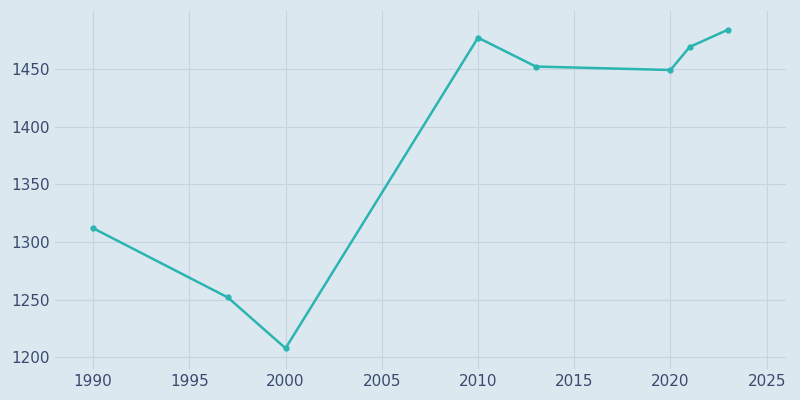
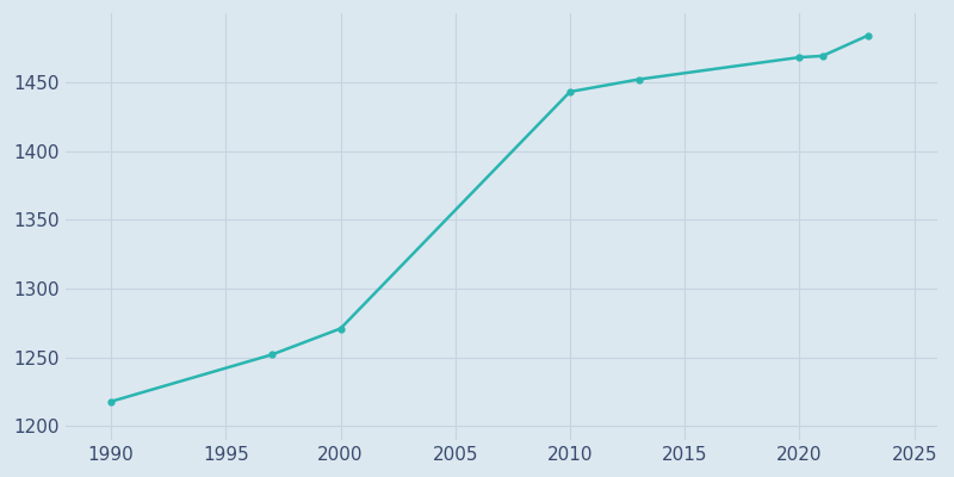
1990: 1312 -> 1218
2000: 1208 -> 1271
2010: 1477 -> 1443
2020: 1449 -> 1468
